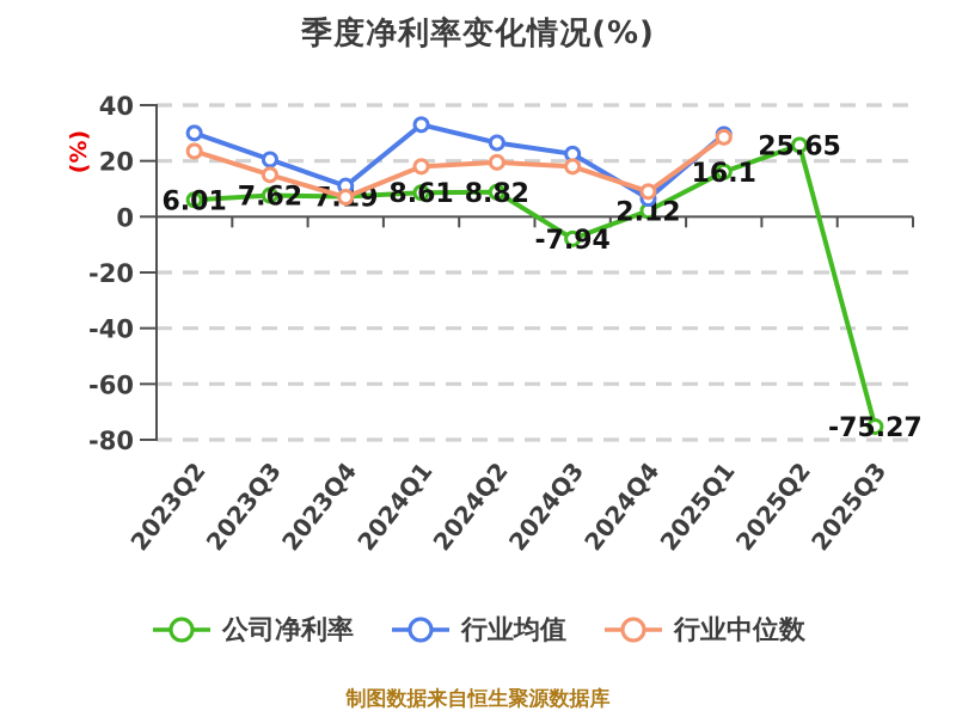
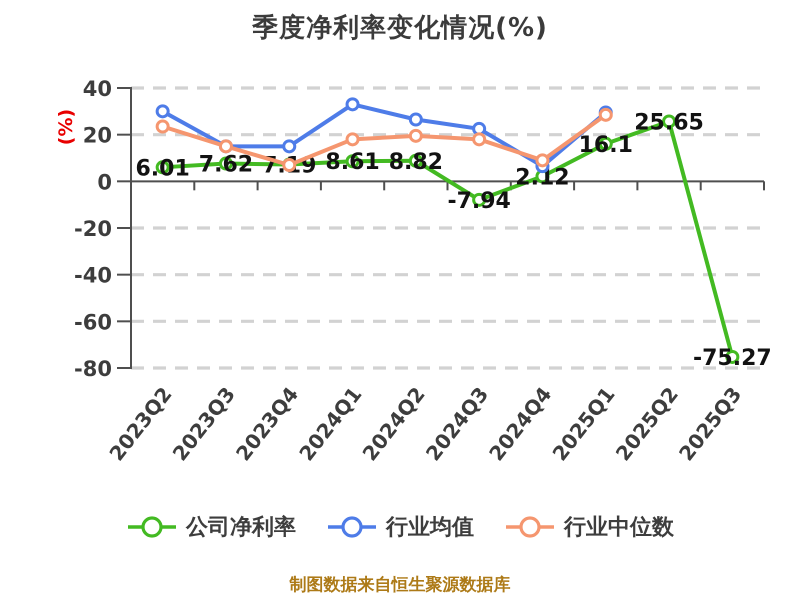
行业均值/2023Q3: 20 -> 15
行业均值/2023Q4: 11 -> 15
